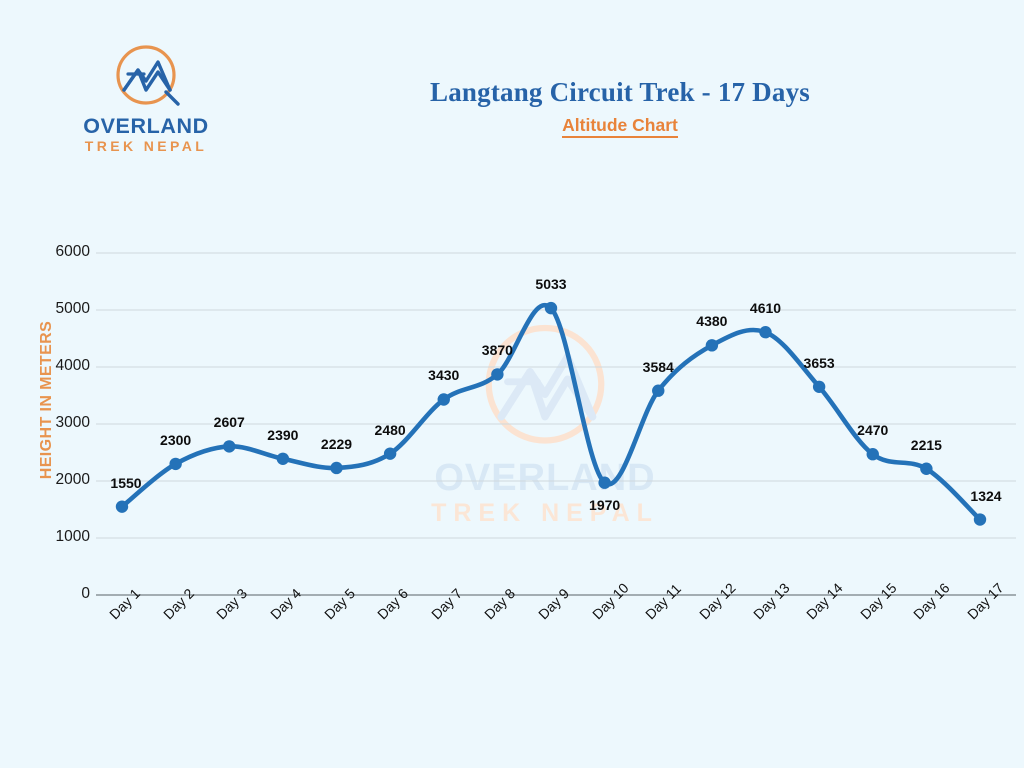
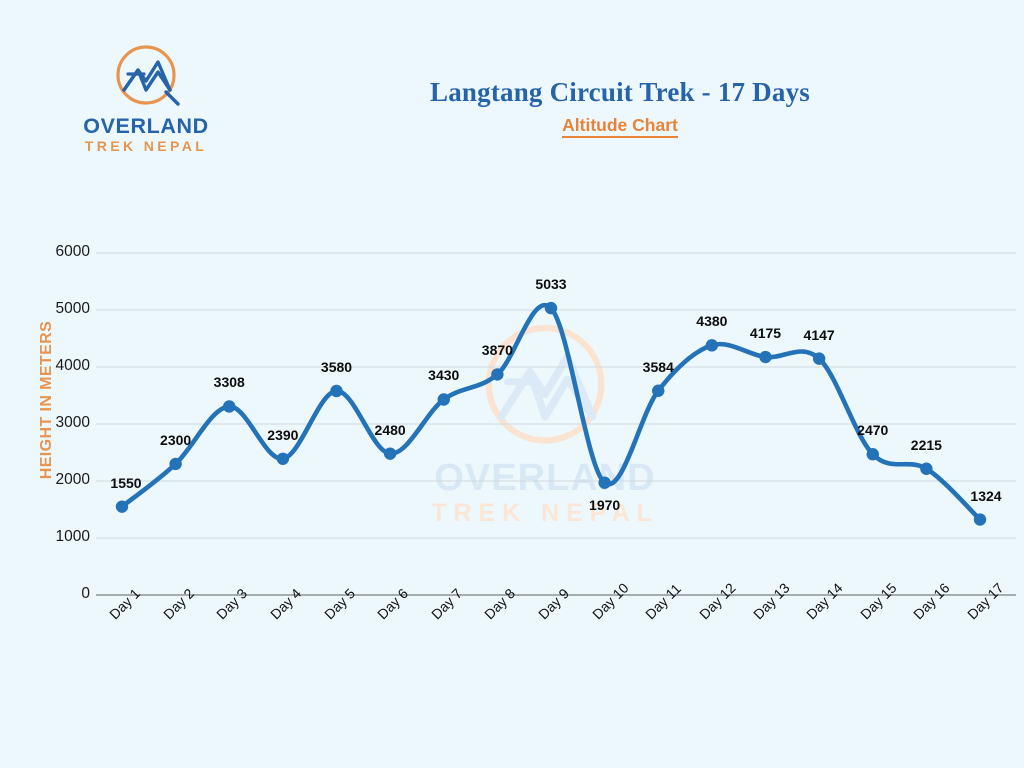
Day 3: 2607 -> 3308
Day 5: 2229 -> 3580
Day 13: 4610 -> 4175
Day 14: 3653 -> 4147
